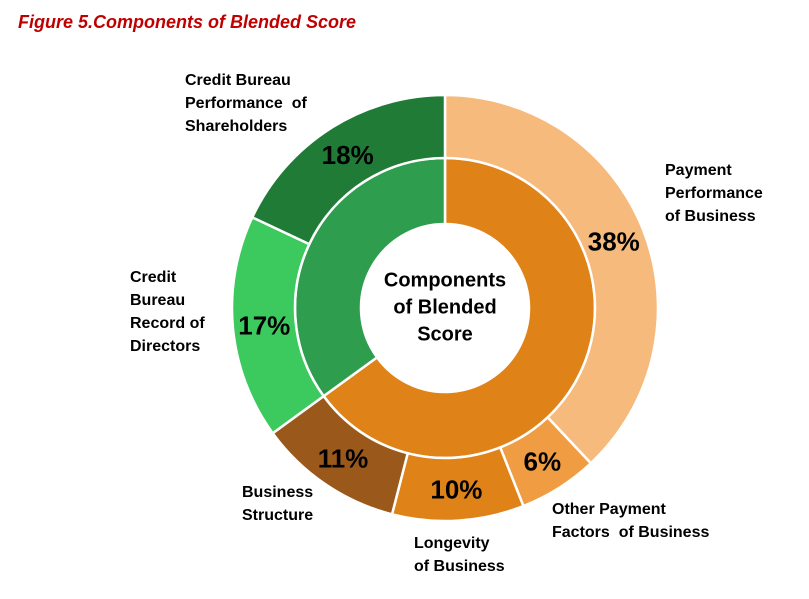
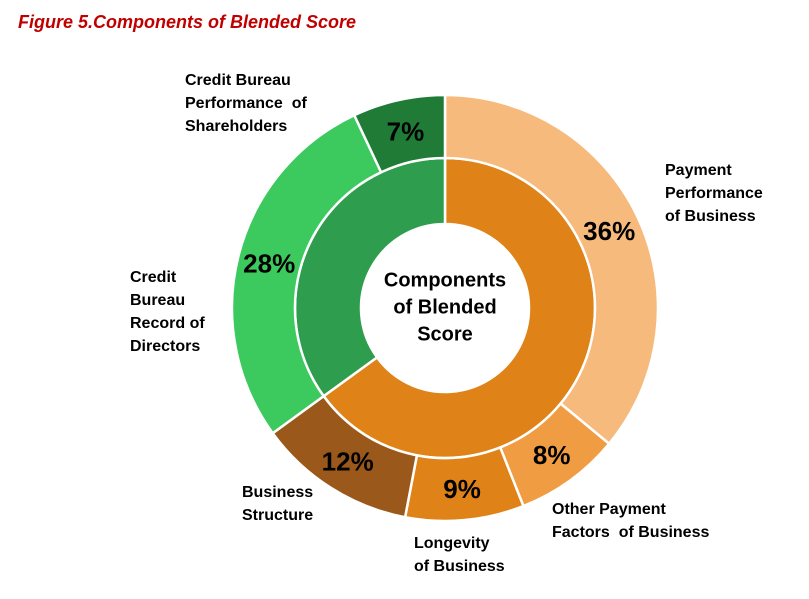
Payment Performance of Business: 38% -> 36%
Other Payment Factors of Business: 6% -> 8%
Longevity of Business: 10% -> 9%
Business Structure: 11% -> 12%
Credit Bureau Record of Directors: 17% -> 28%
Credit Bureau Performance of Shareholders: 18% -> 7%
